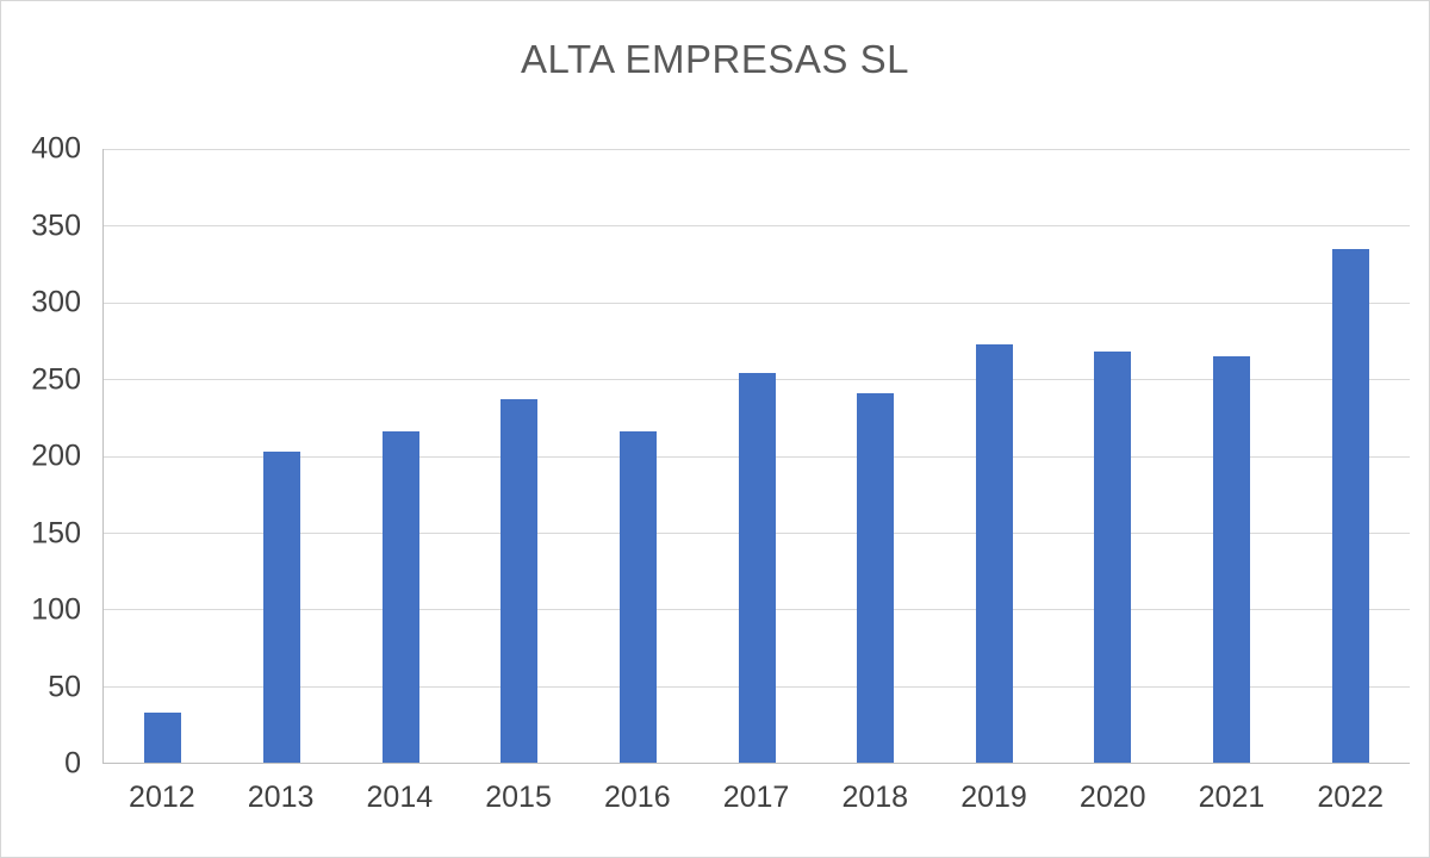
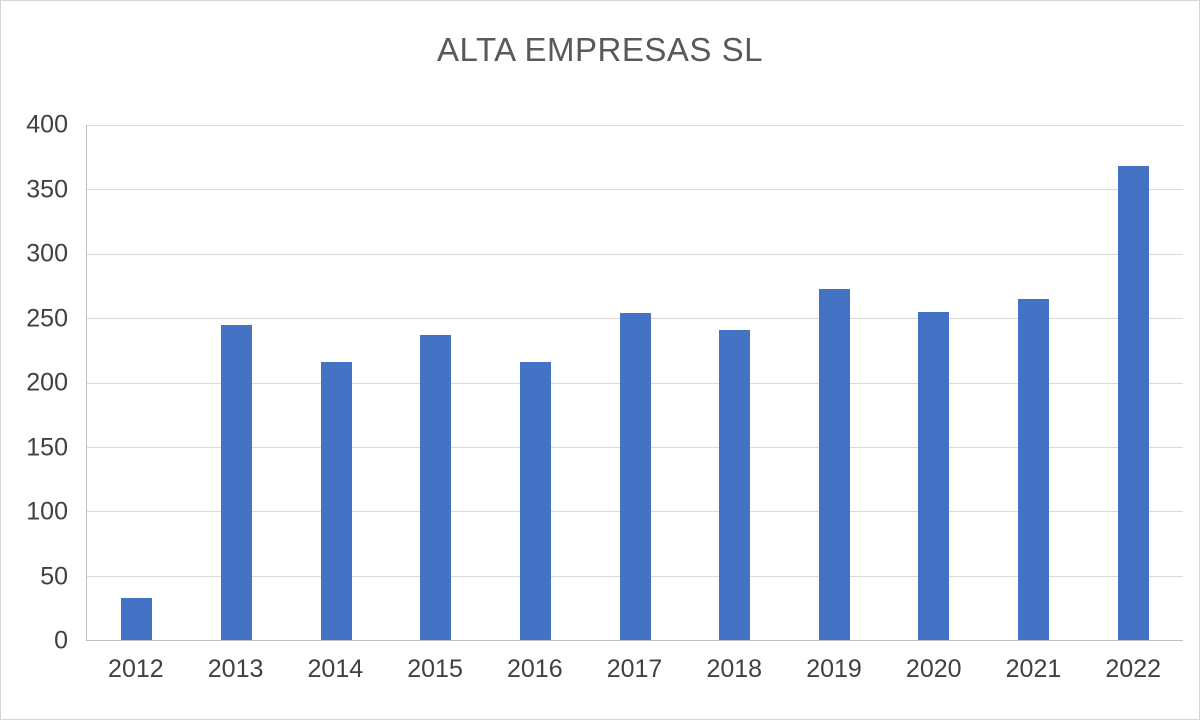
2013: 203 -> 245
2020: 268 -> 255
2022: 335 -> 368
